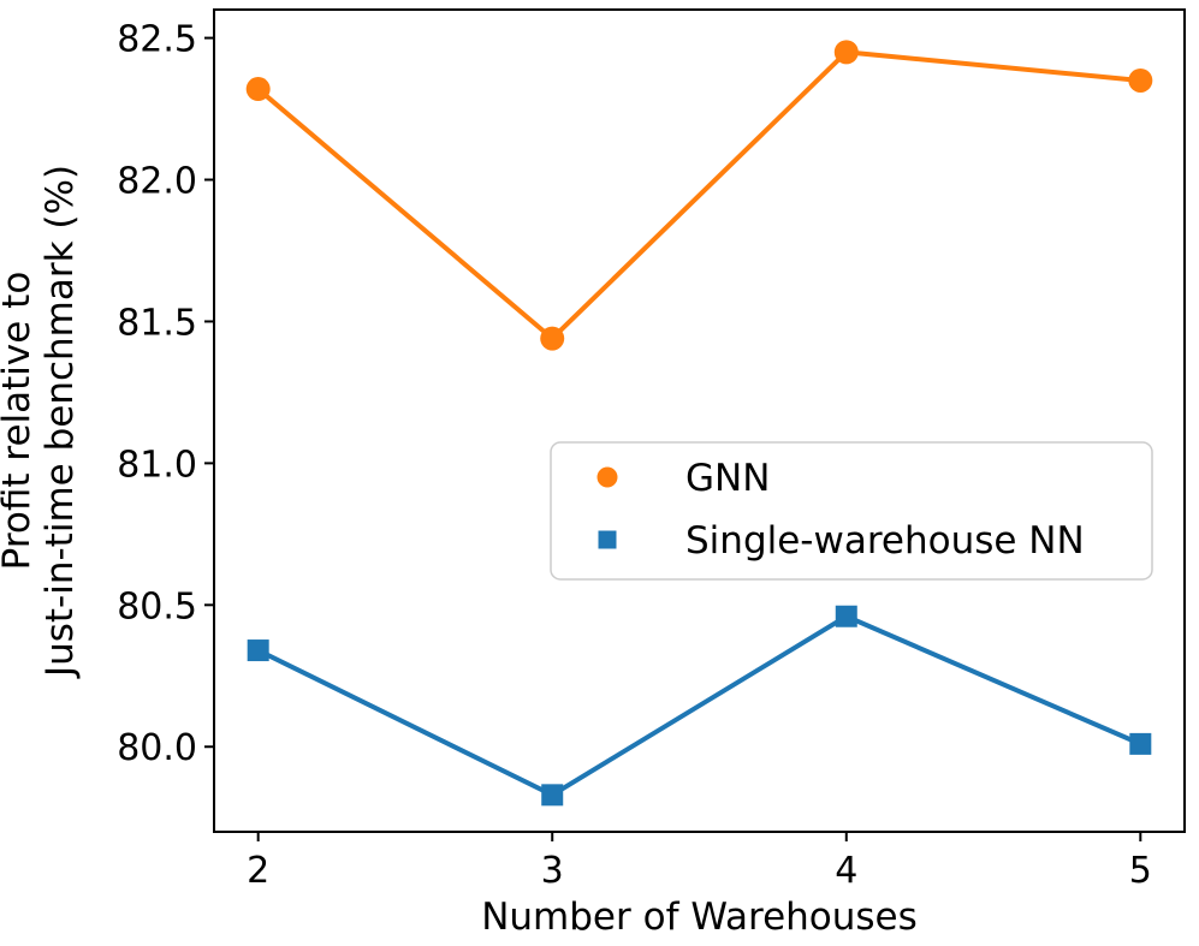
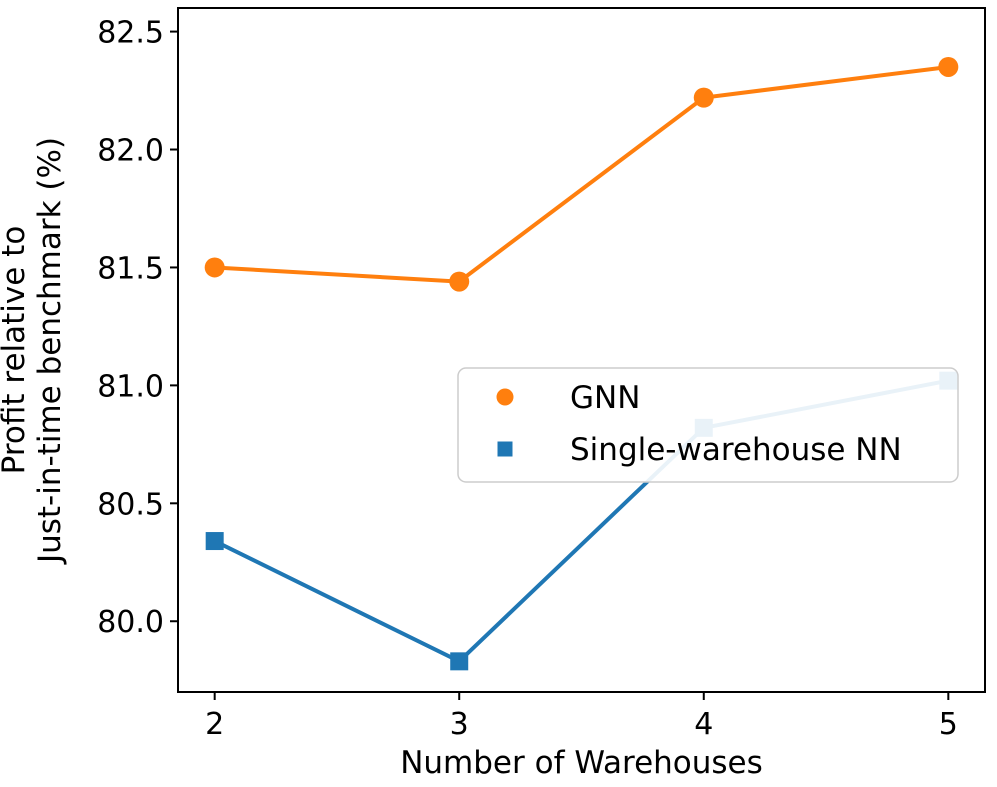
GNN/2: 82.32 -> 81.50
GNN/4: 82.45 -> 82.22
Single-warehouse NN/4: 80.46 -> 80.82
Single-warehouse NN/5: 80.01 -> 81.02
